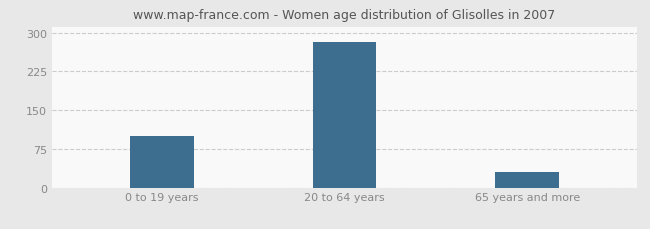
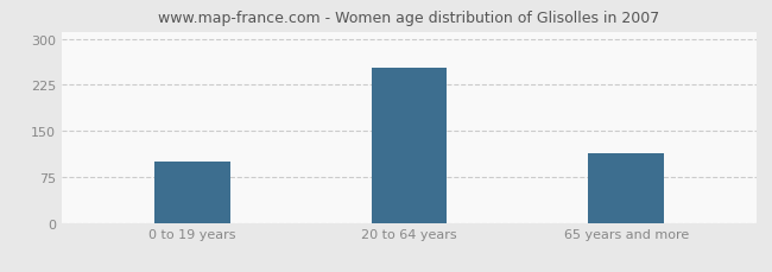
20 to 64 years: 283 -> 254
65 years and more: 30 -> 114
